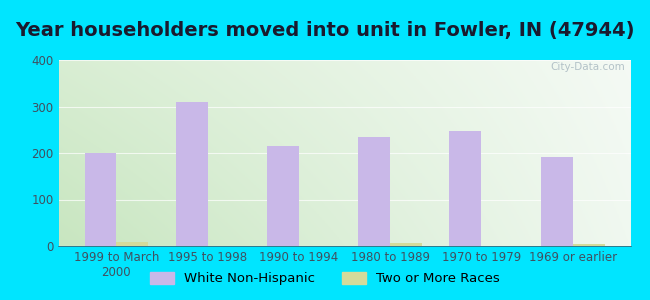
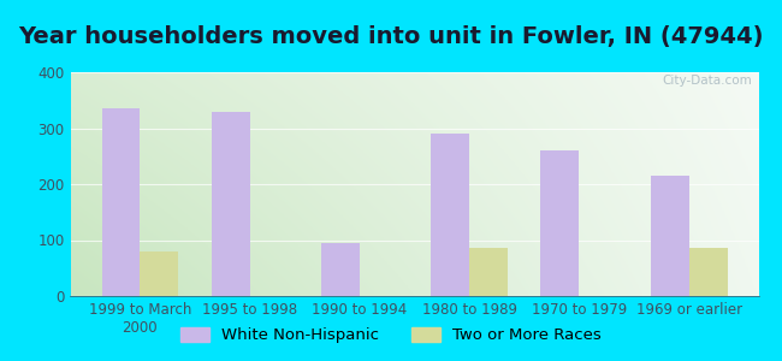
White Non-Hispanic/1999 to March 2000: 201 -> 335
Two or More Races/1999 to March 2000: 9 -> 80
White Non-Hispanic/1995 to 1998: 309 -> 330
White Non-Hispanic/1990 to 1994: 215 -> 95
White Non-Hispanic/1980 to 1989: 235 -> 290
Two or More Races/1980 to 1989: 6 -> 85
White Non-Hispanic/1970 to 1979: 248 -> 260
White Non-Hispanic/1969 or earlier: 191 -> 215
Two or More Races/1969 or earlier: 5 -> 85
